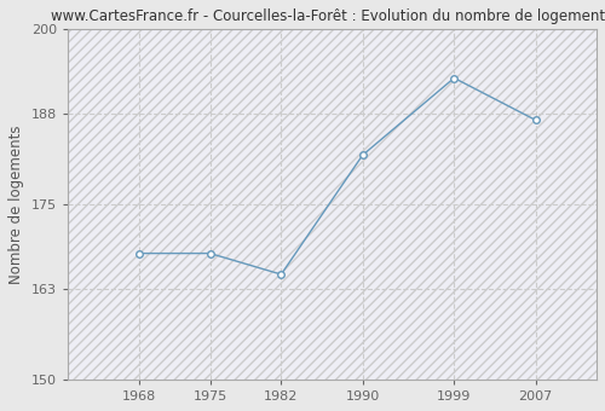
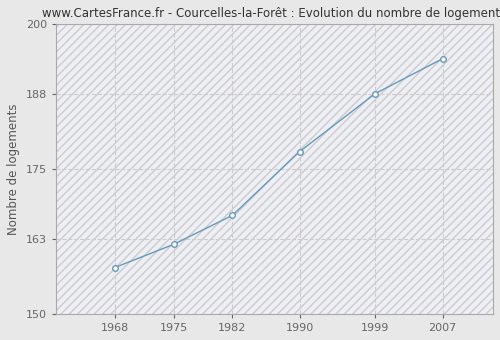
1968: 168 -> 158
1975: 168 -> 162
1982: 165 -> 167
1990: 182 -> 178
1999: 193 -> 188
2007: 187 -> 194
